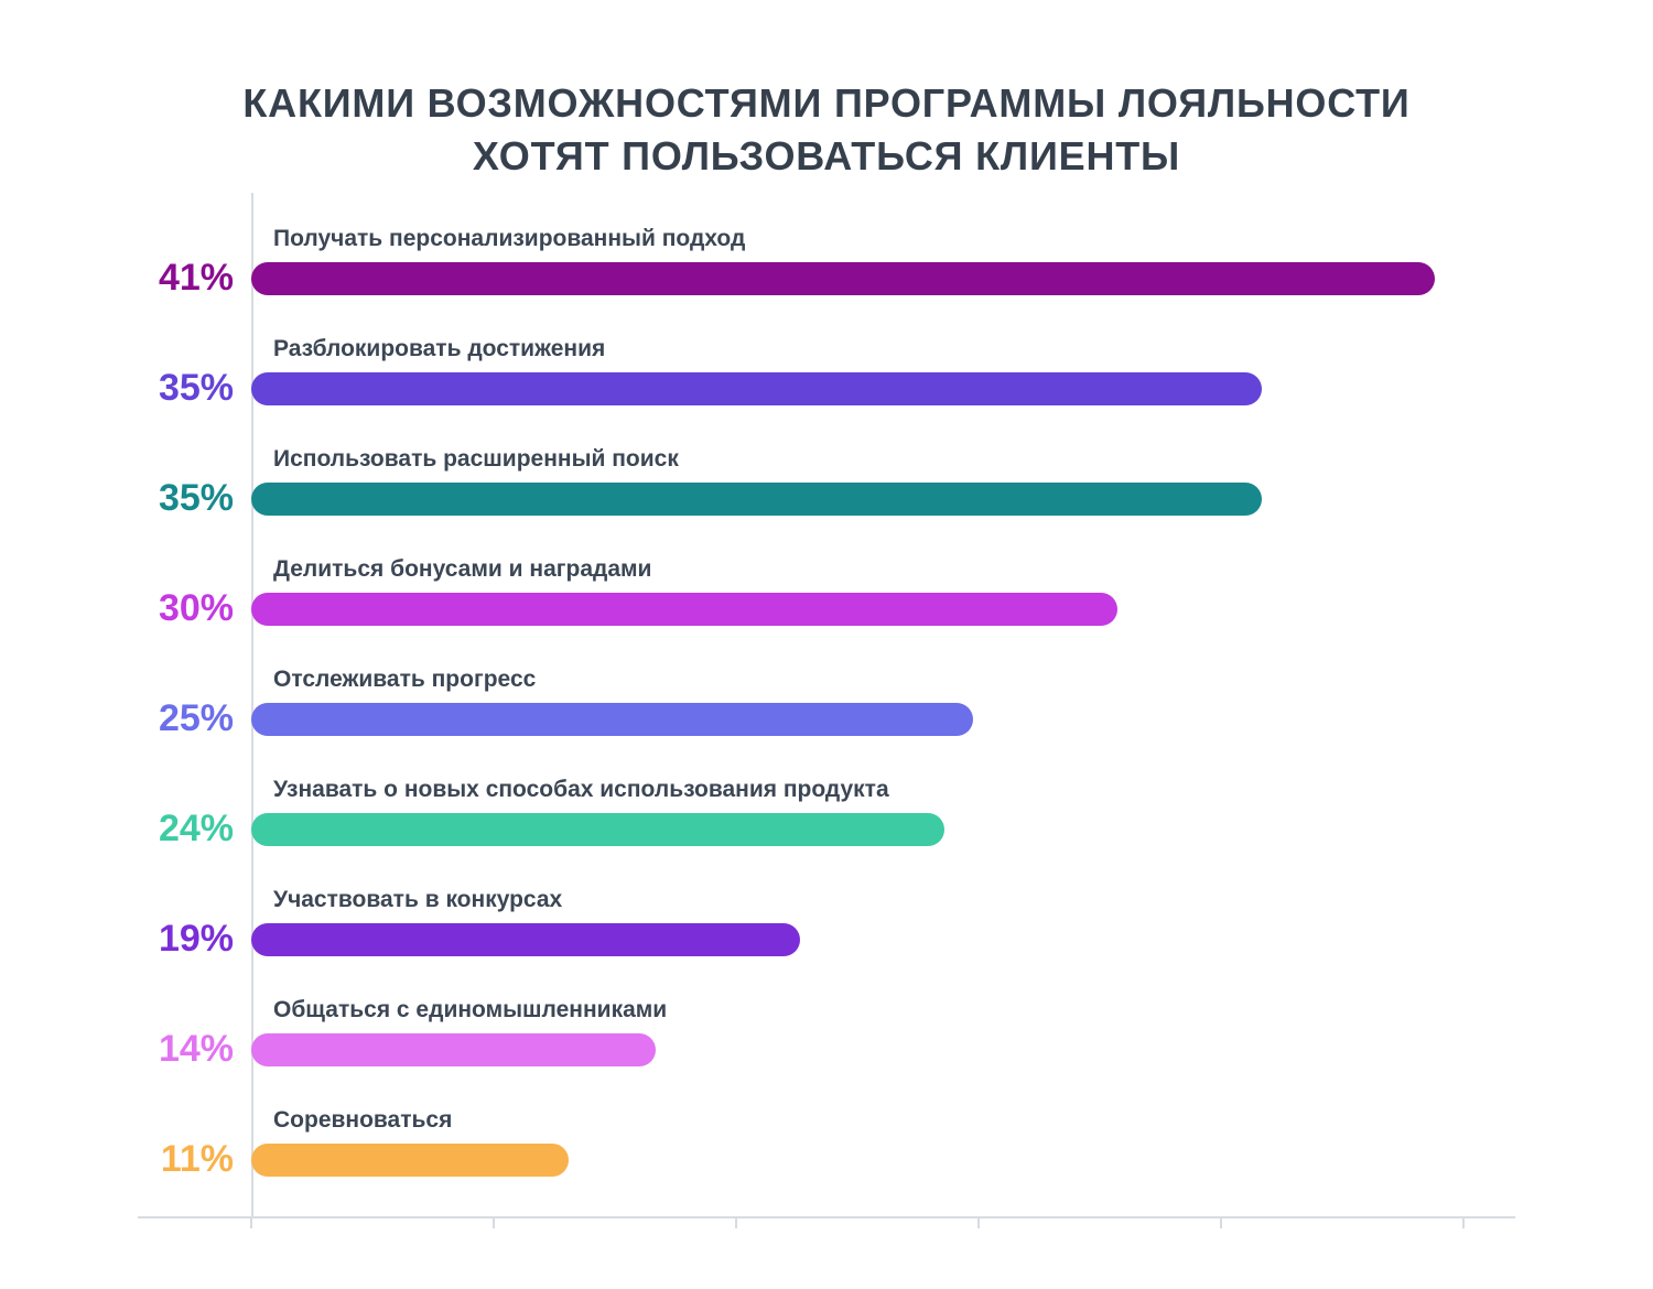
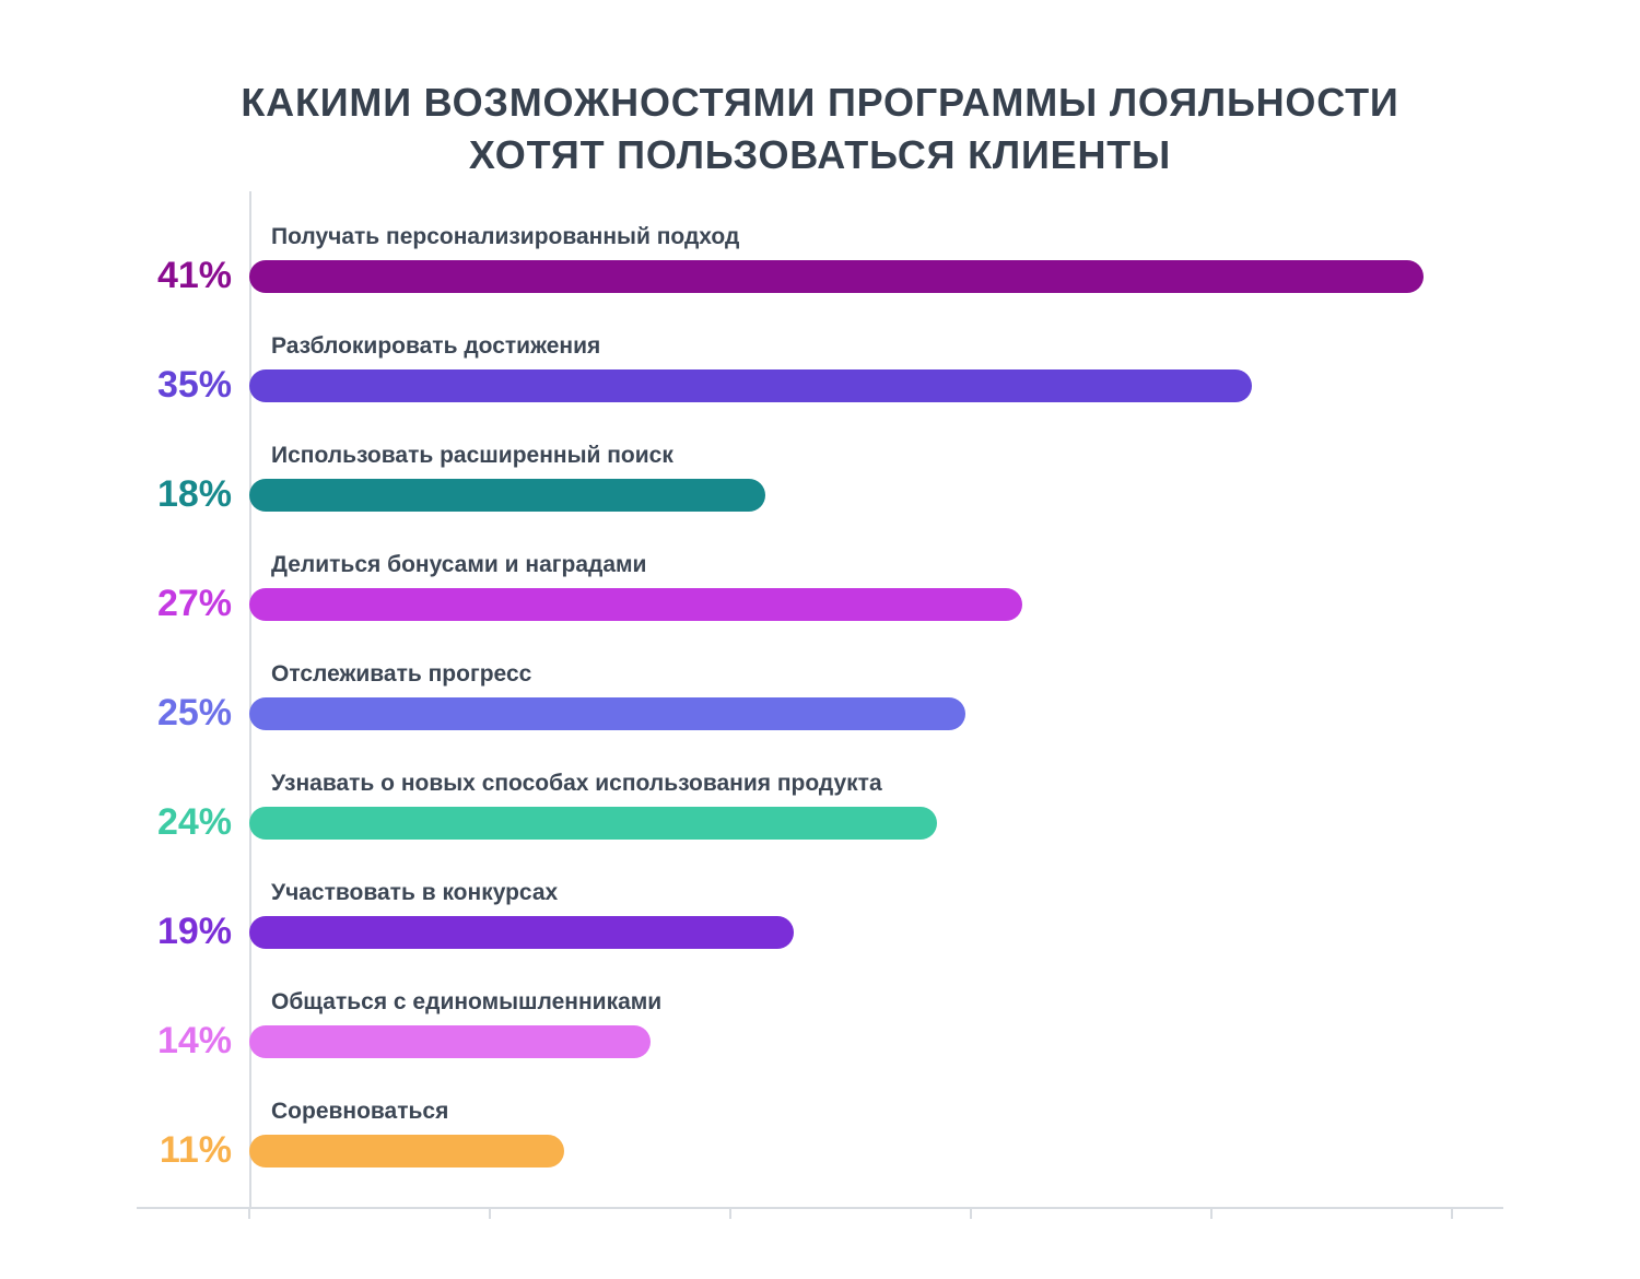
Использовать расширенный поиск: 35% -> 18%
Делиться бонусами и наградами: 30% -> 27%
